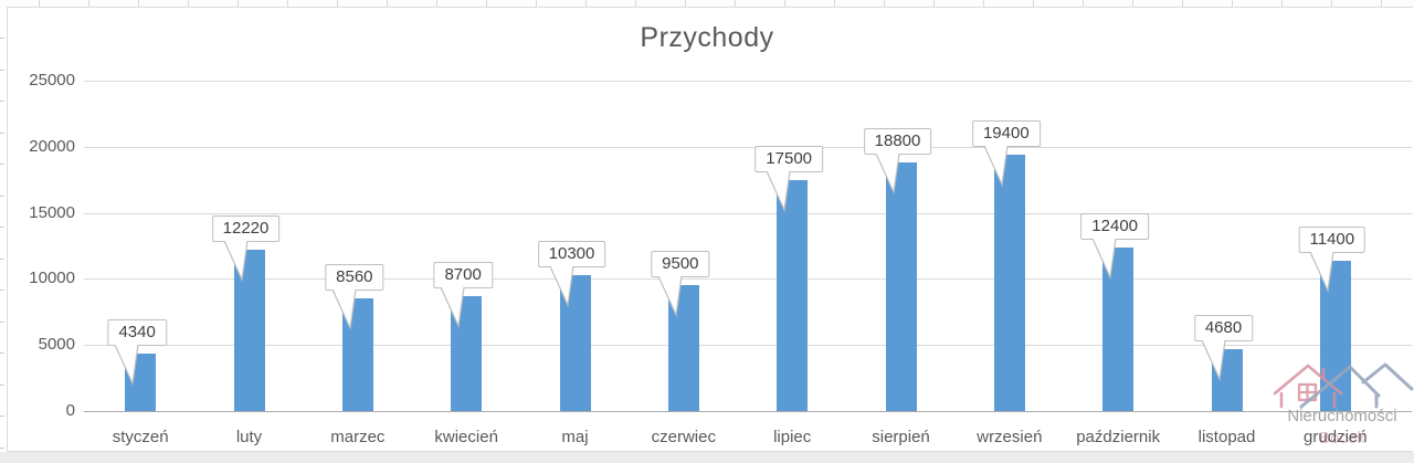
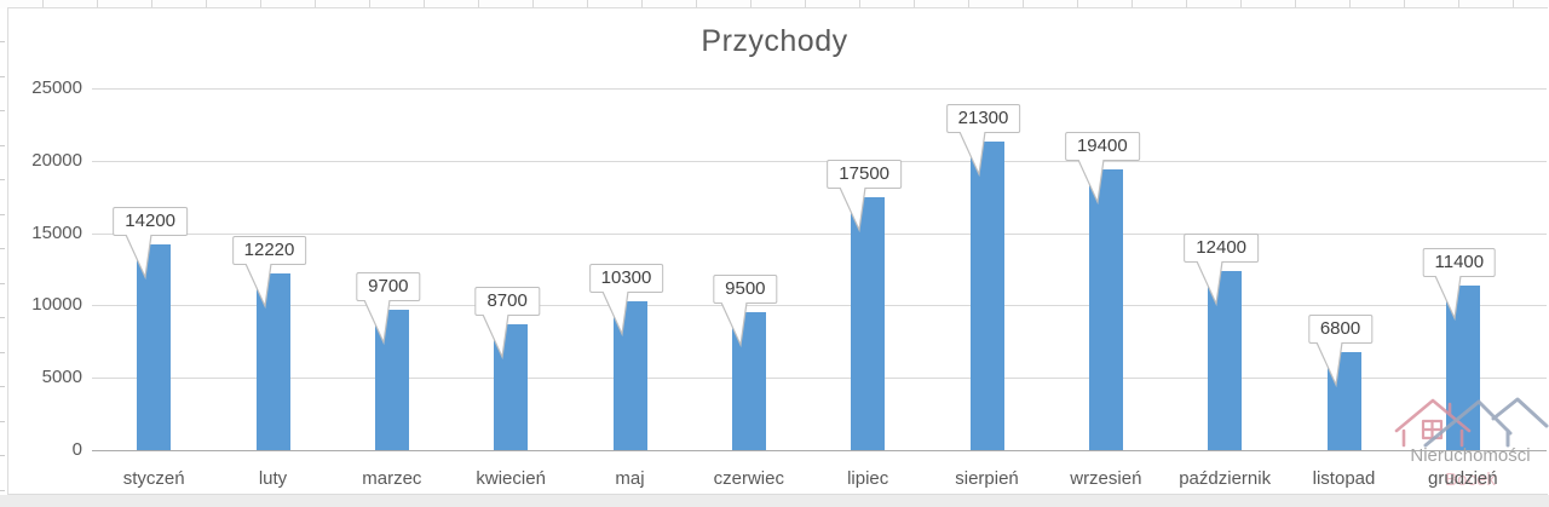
styczeń: 4340 -> 14200
marzec: 8560 -> 9700
sierpień: 18800 -> 21300
listopad: 4680 -> 6800
